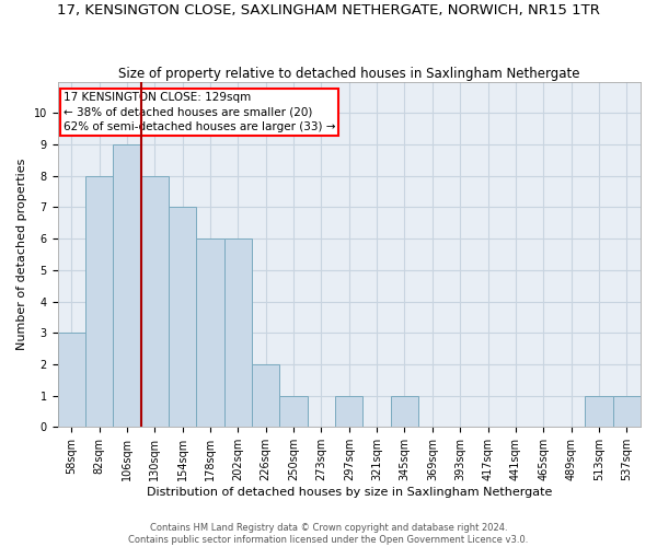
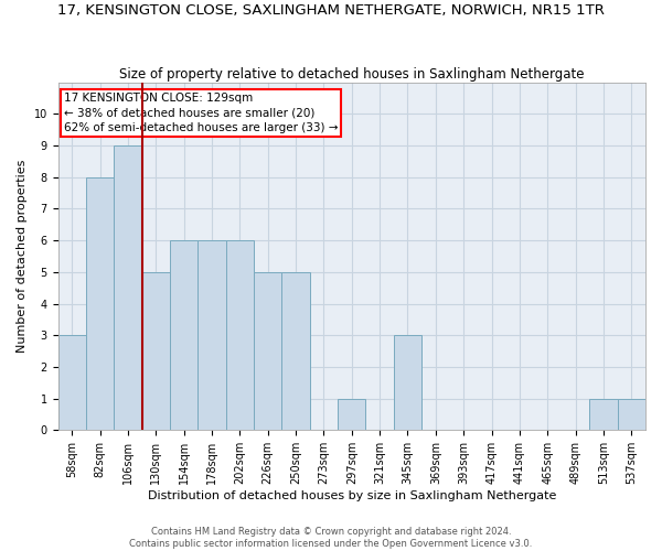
130sqm: 8 -> 5
154sqm: 7 -> 6
226sqm: 2 -> 5
250sqm: 1 -> 5
345sqm: 1 -> 3
